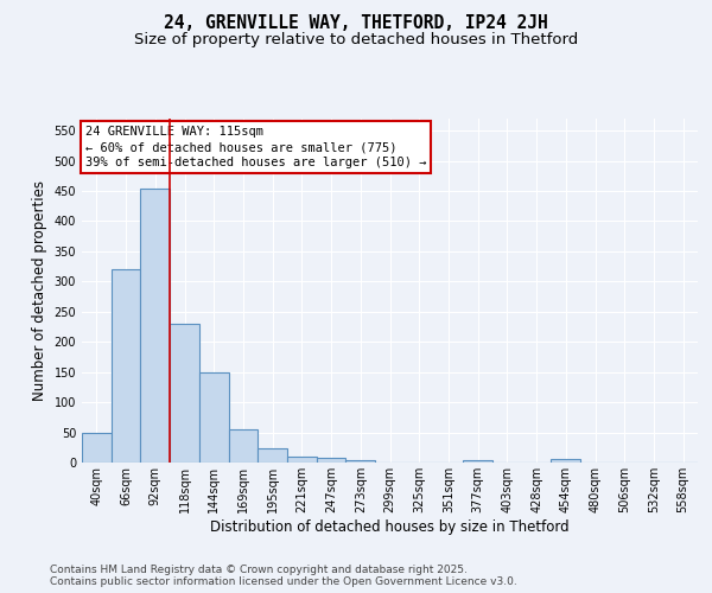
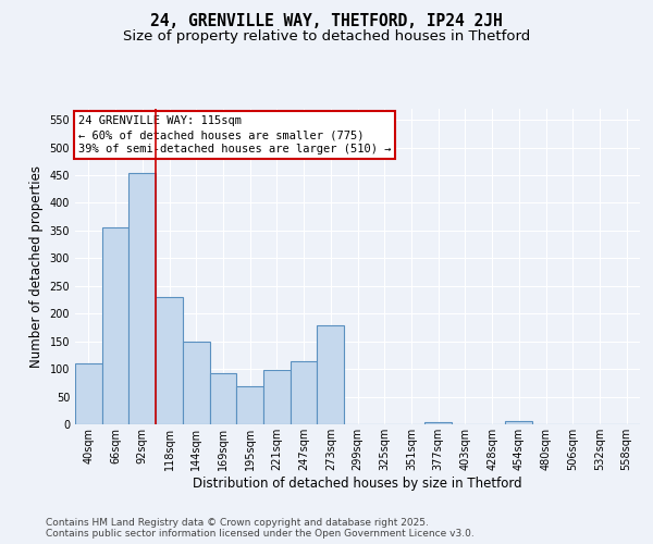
40sqm: 50 -> 110
66sqm: 320 -> 356
169sqm: 55 -> 92
195sqm: 23 -> 68
221sqm: 10 -> 98
247sqm: 8 -> 114
273sqm: 4 -> 178
